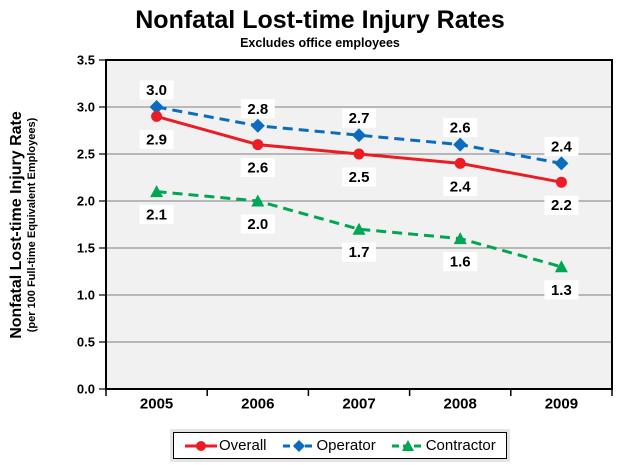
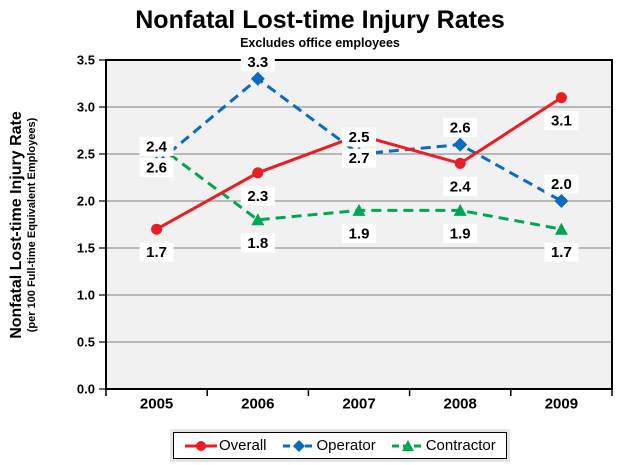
Overall/2005: 2.9 -> 1.7
Operator/2005: 3.0 -> 2.4
Contractor/2005: 2.1 -> 2.6
Overall/2006: 2.6 -> 2.3
Operator/2006: 2.8 -> 3.3
Contractor/2006: 2.0 -> 1.8
Overall/2007: 2.5 -> 2.7
Operator/2007: 2.7 -> 2.5
Contractor/2007: 1.7 -> 1.9
Contractor/2008: 1.6 -> 1.9
Overall/2009: 2.2 -> 3.1
Operator/2009: 2.4 -> 2.0
Contractor/2009: 1.3 -> 1.7
